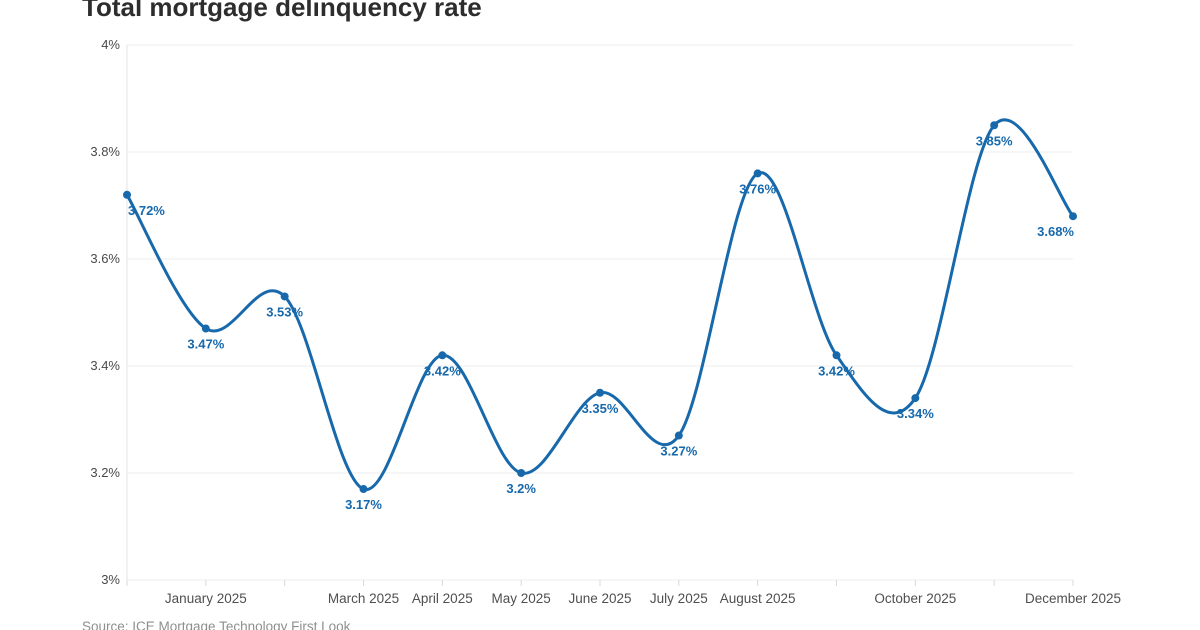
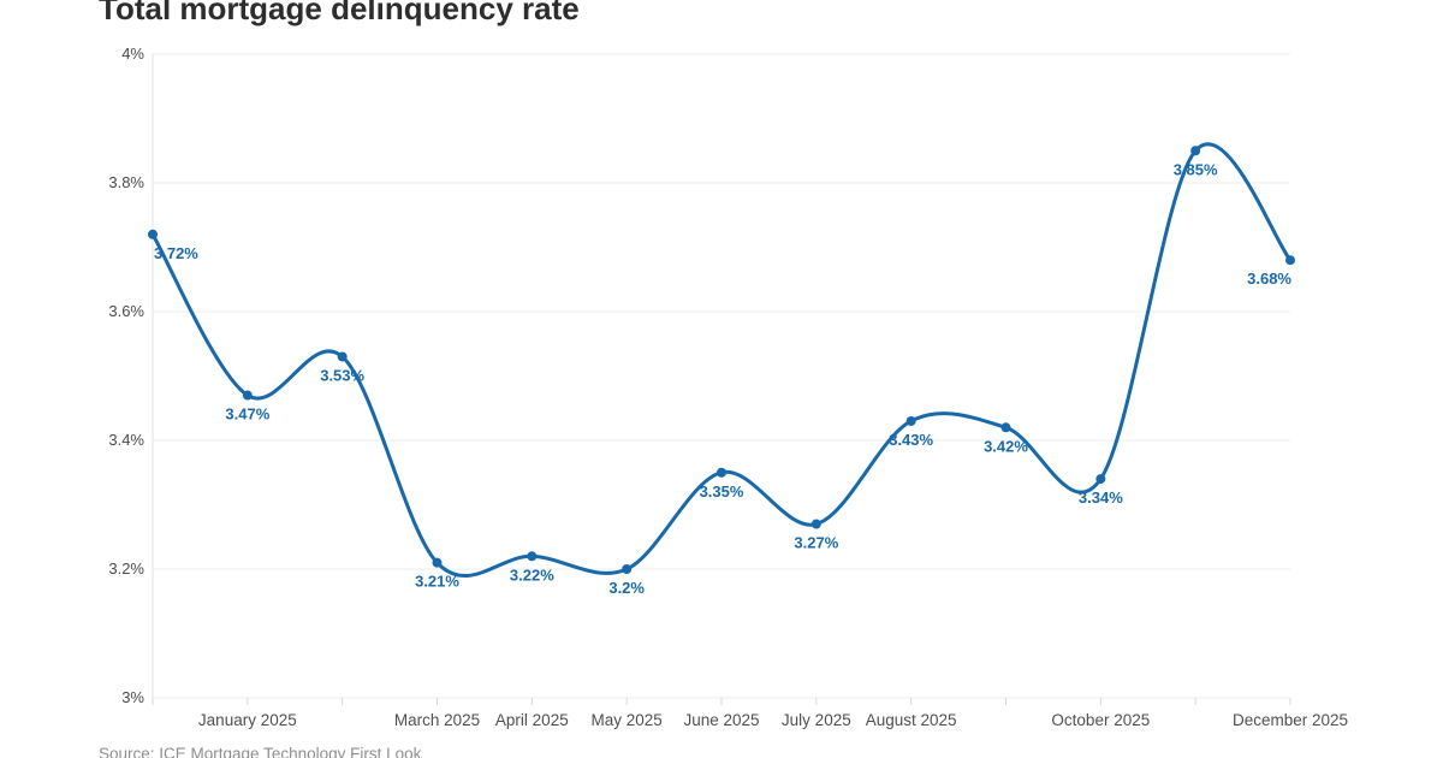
March 2025: 3.17% -> 3.21%
April 2025: 3.42% -> 3.22%
August 2025: 3.76% -> 3.43%
